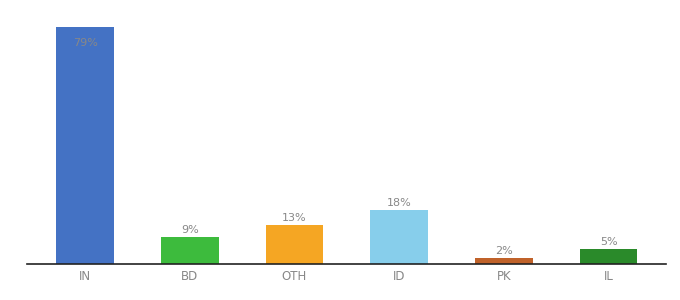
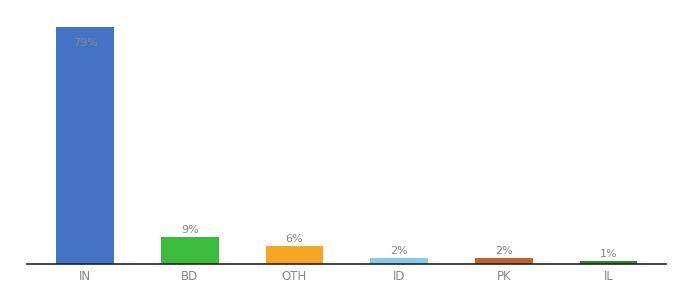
OTH: 13% -> 6%
ID: 18% -> 2%
IL: 5% -> 1%
